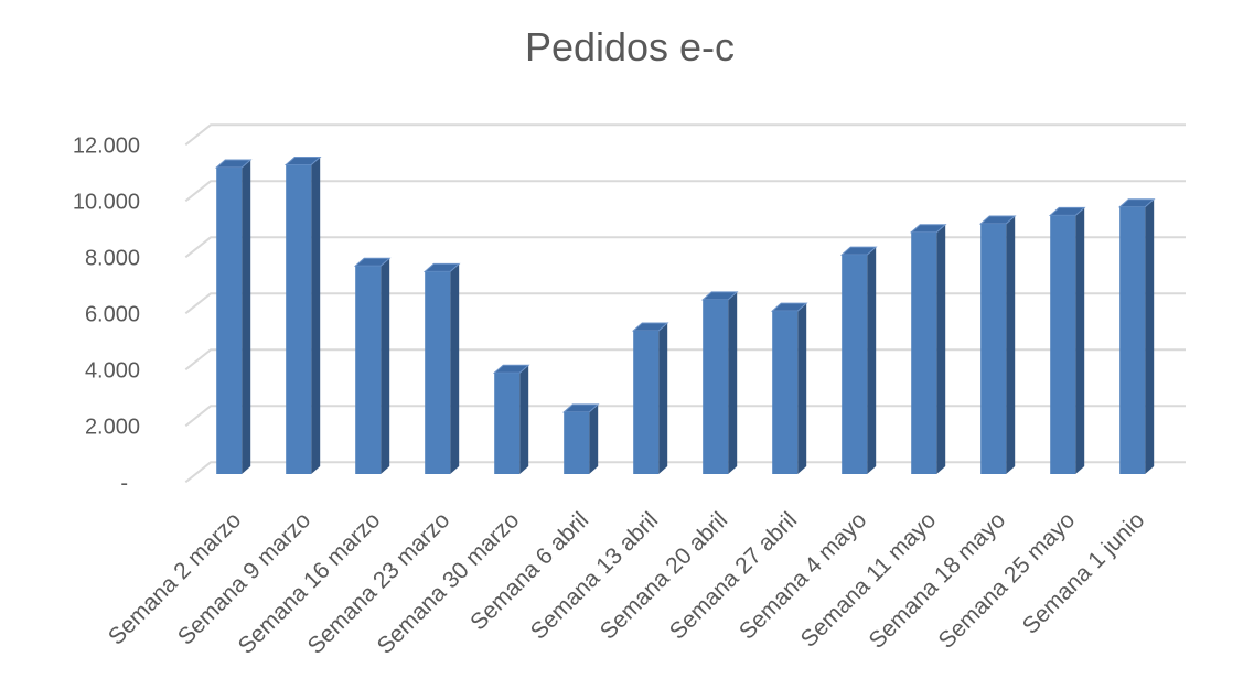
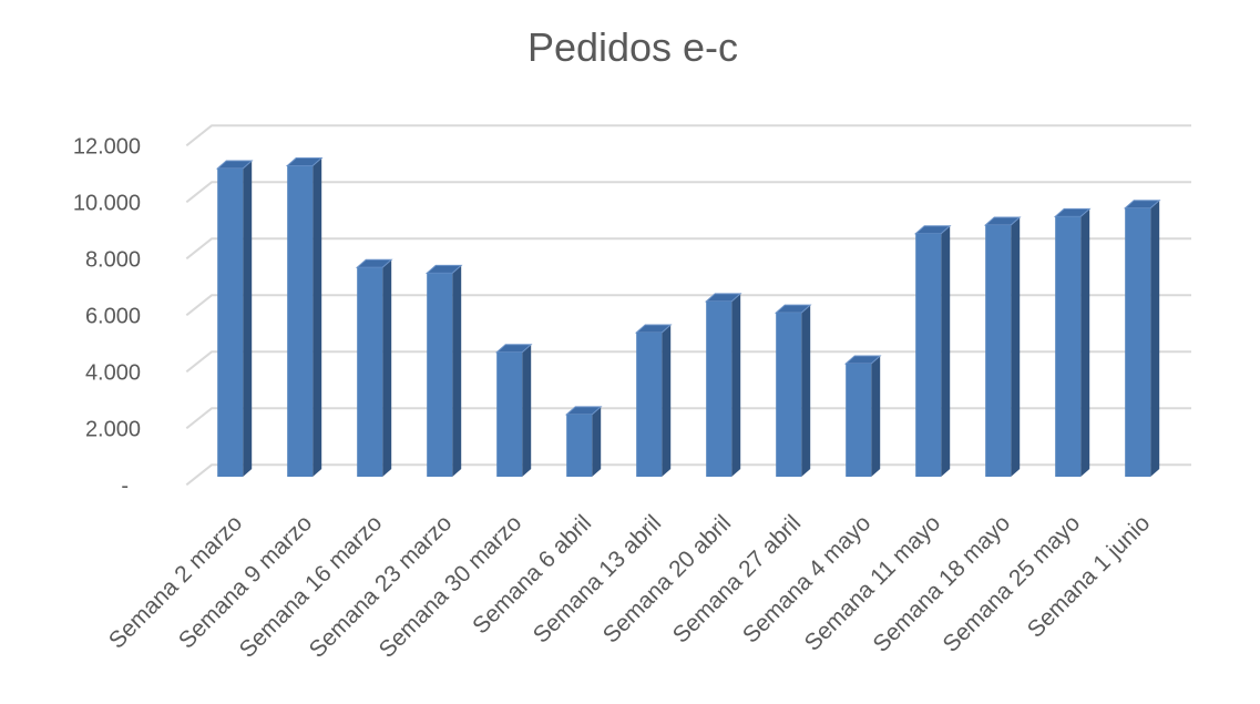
Semana 30 marzo: 3600 -> 4400
Semana 4 mayo: 7800 -> 4000
